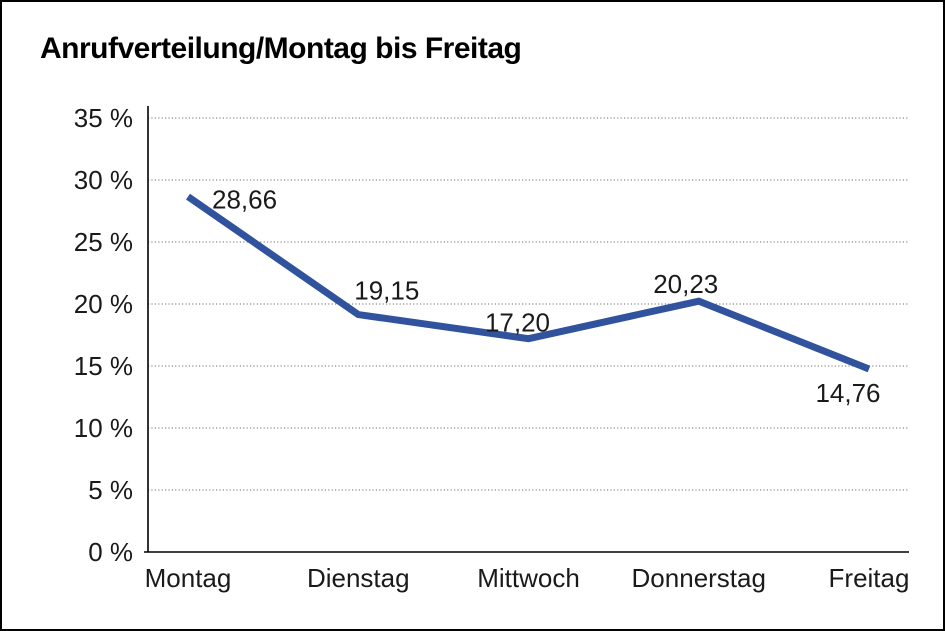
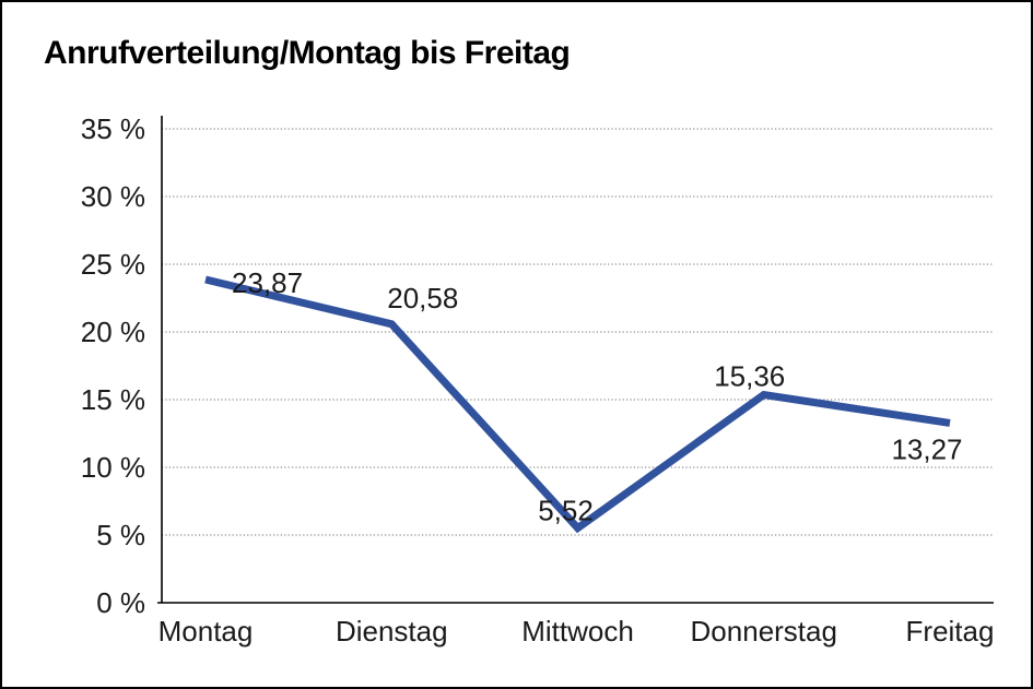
Montag: 28,66 -> 23,87
Dienstag: 19,15 -> 20,58
Mittwoch: 17,20 -> 5,52
Donnerstag: 20,23 -> 15,36
Freitag: 14,76 -> 13,27
